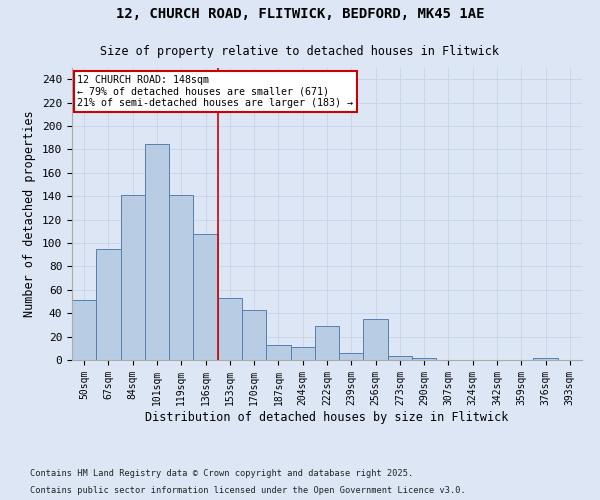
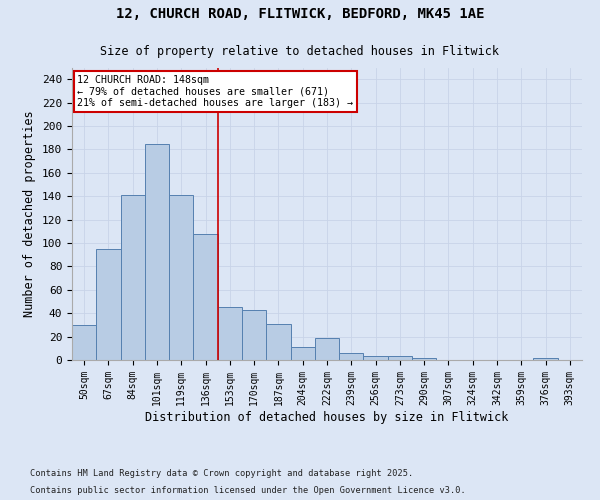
50sqm: 51 -> 30
153sqm: 53 -> 45
187sqm: 13 -> 31
222sqm: 29 -> 19
256sqm: 35 -> 3
